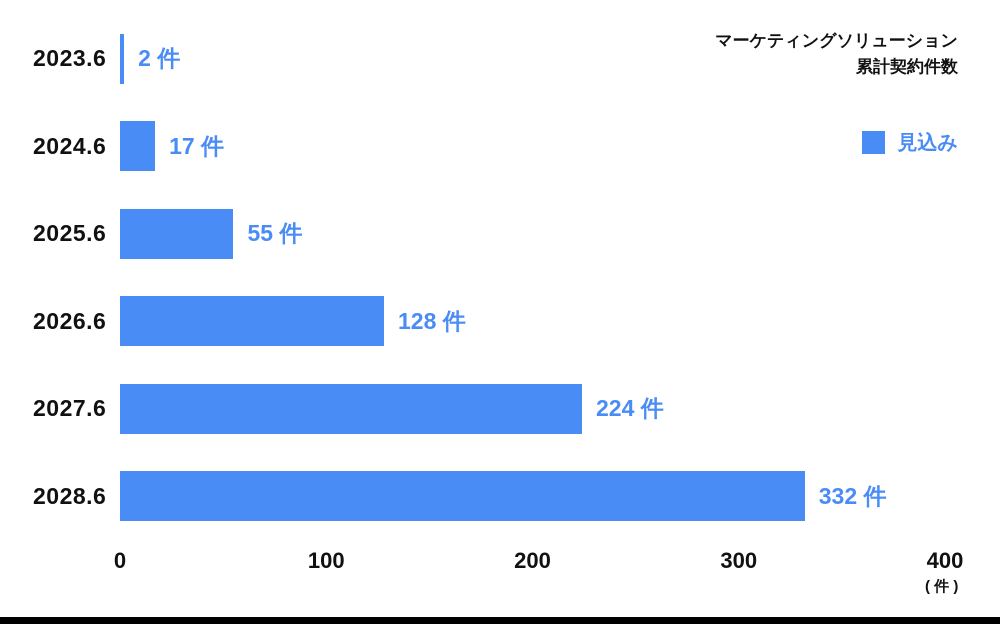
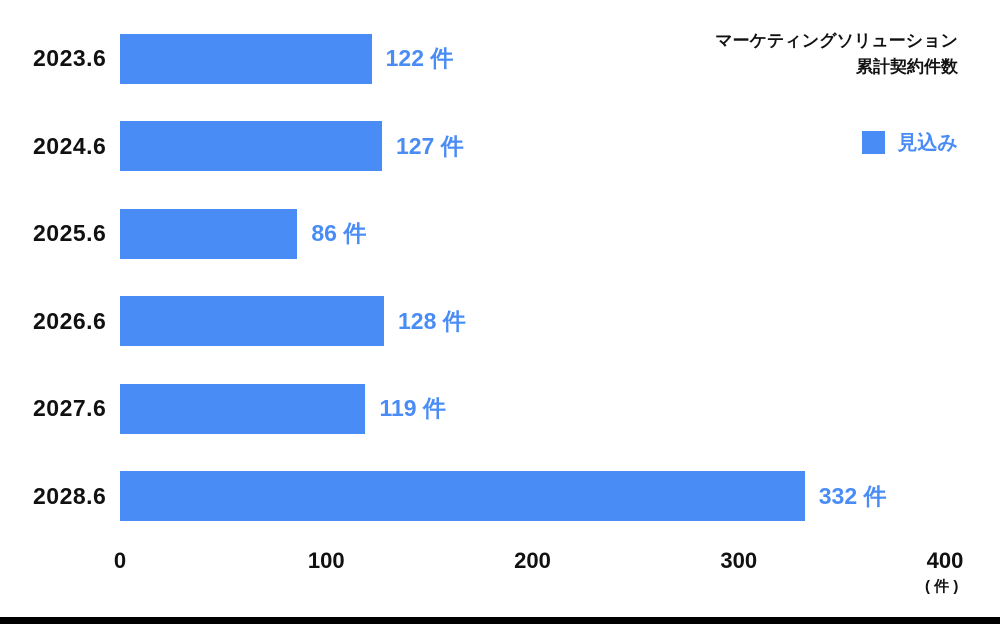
2023.6: 2 -> 122
2024.6: 17 -> 127
2025.6: 55 -> 86
2027.6: 224 -> 119
